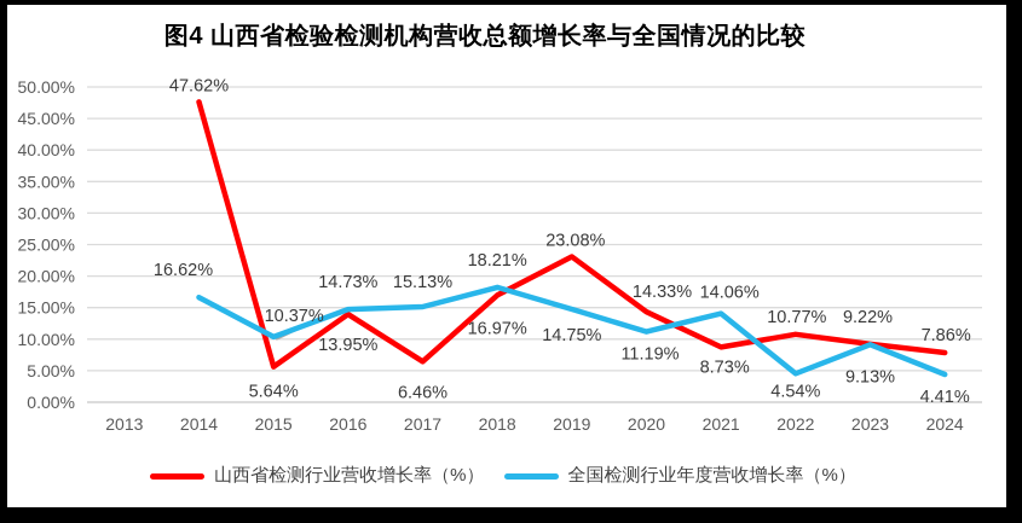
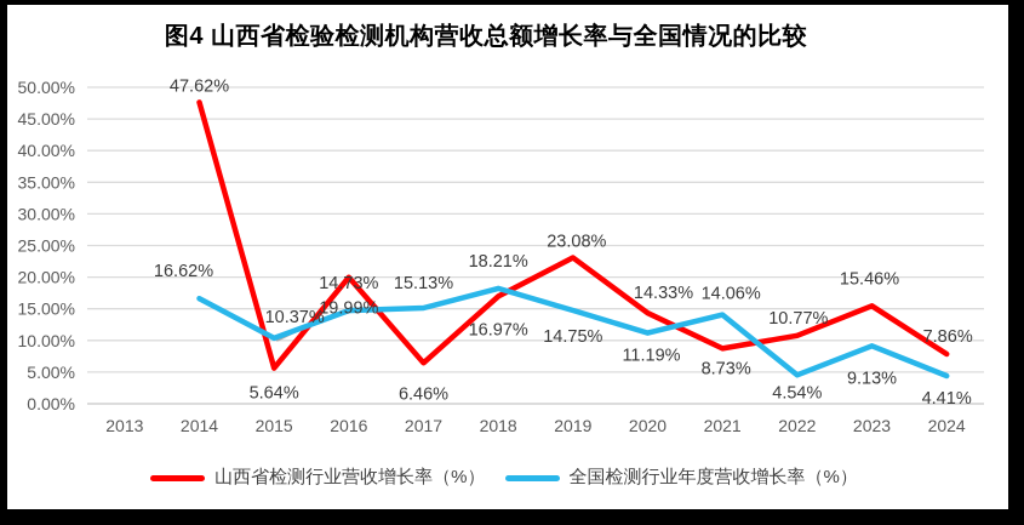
山西省检测行业营收增长率（%）/2016: 13.95% -> 19.99%
山西省检测行业营收增长率（%）/2023: 9.22% -> 15.46%
